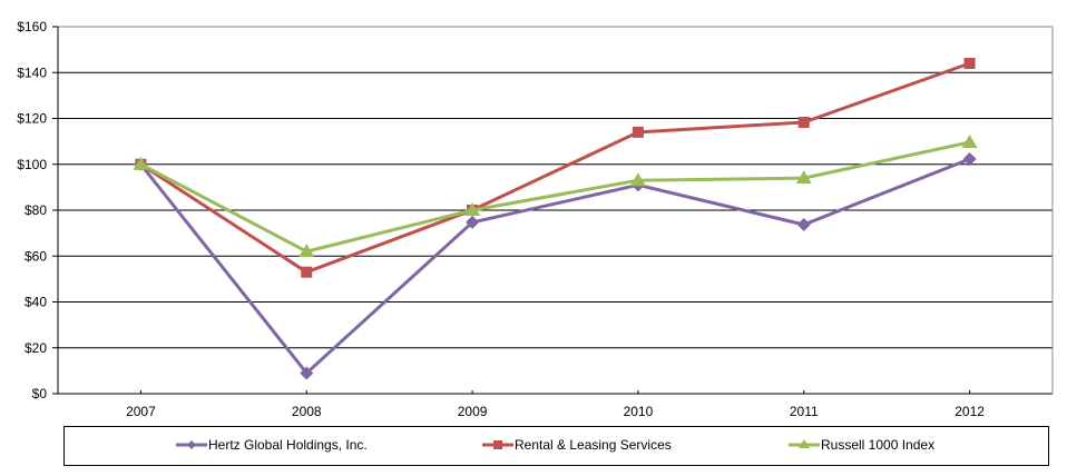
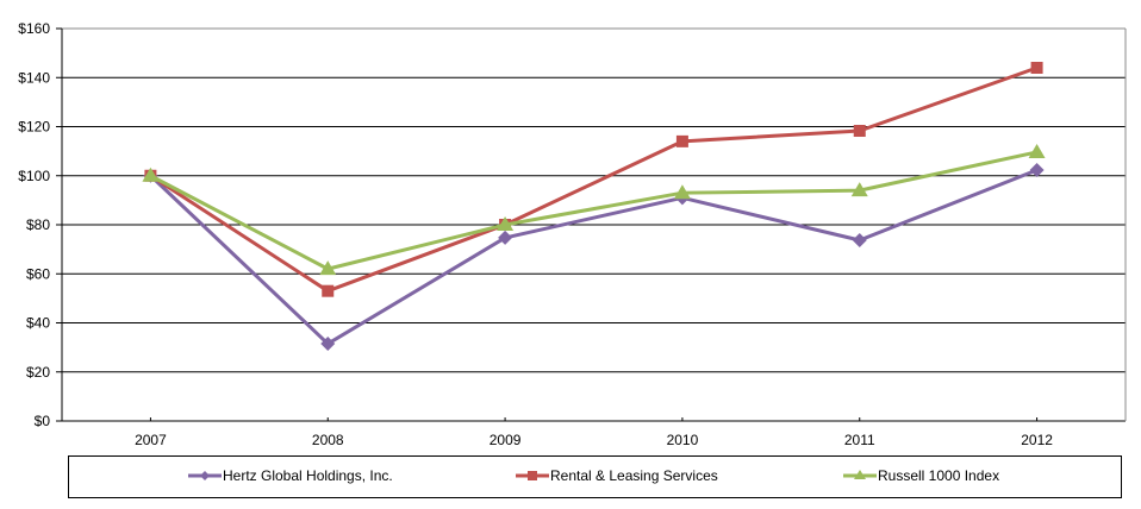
Hertz Global Holdings, Inc./2008: $9 -> $32
